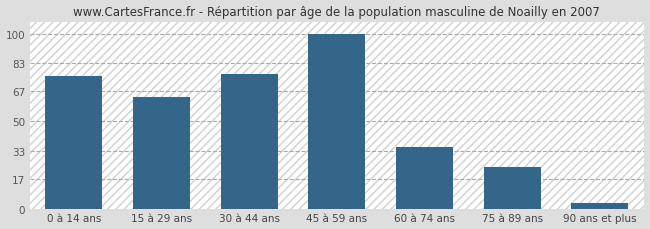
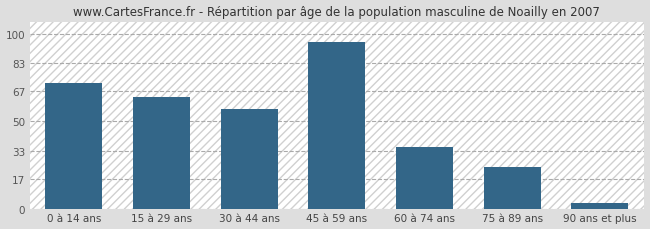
0 à 14 ans: 76 -> 72
30 à 44 ans: 77 -> 57
45 à 59 ans: 100 -> 95
